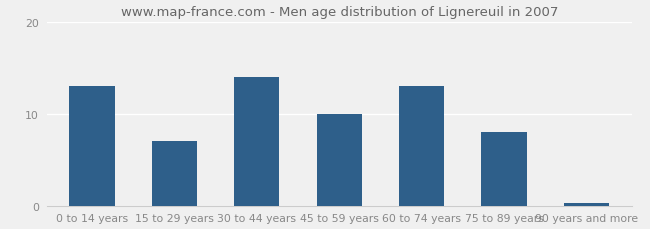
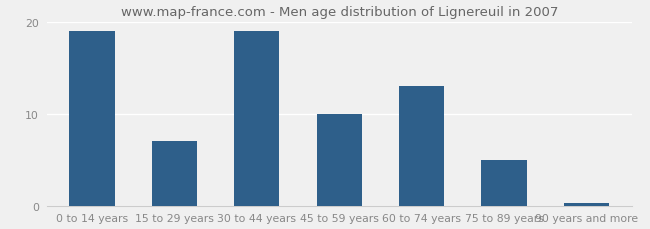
0 to 14 years: 13.0 -> 19.0
30 to 44 years: 14.0 -> 19.0
75 to 89 years: 8.0 -> 5.0
